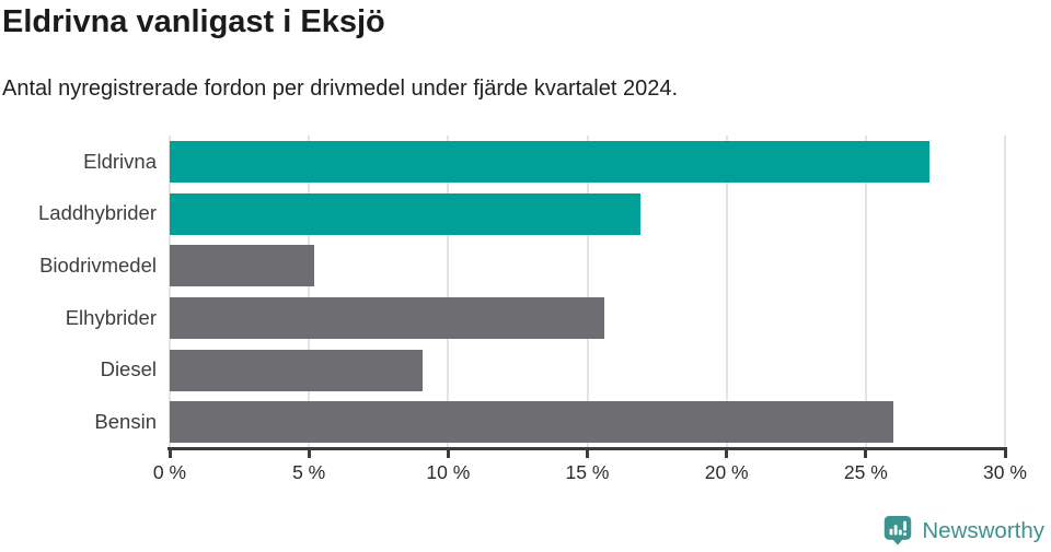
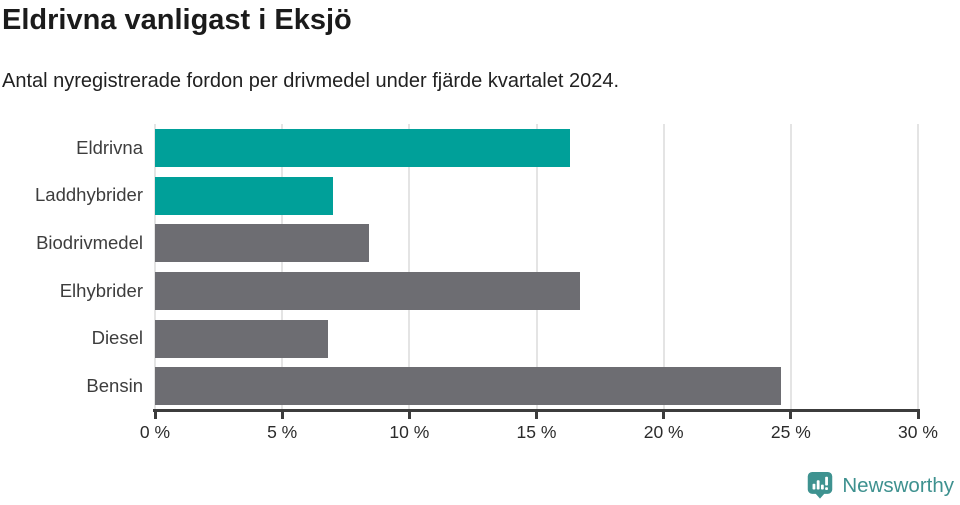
Eldrivna: 27.3% -> 16.3%
Laddhybrider: 16.9% -> 7.0%
Biodrivmedel: 5.2% -> 8.4%
Elhybrider: 15.6% -> 16.7%
Diesel: 9.1% -> 6.8%
Bensin: 26.0% -> 24.6%
